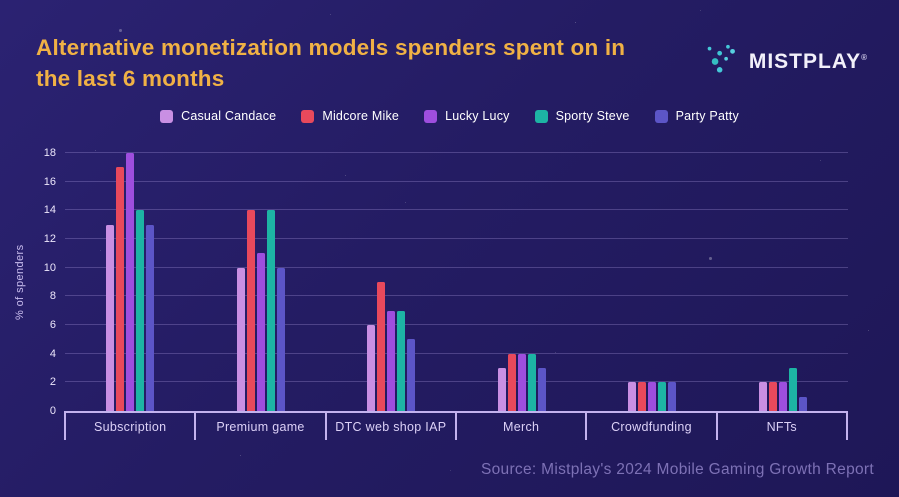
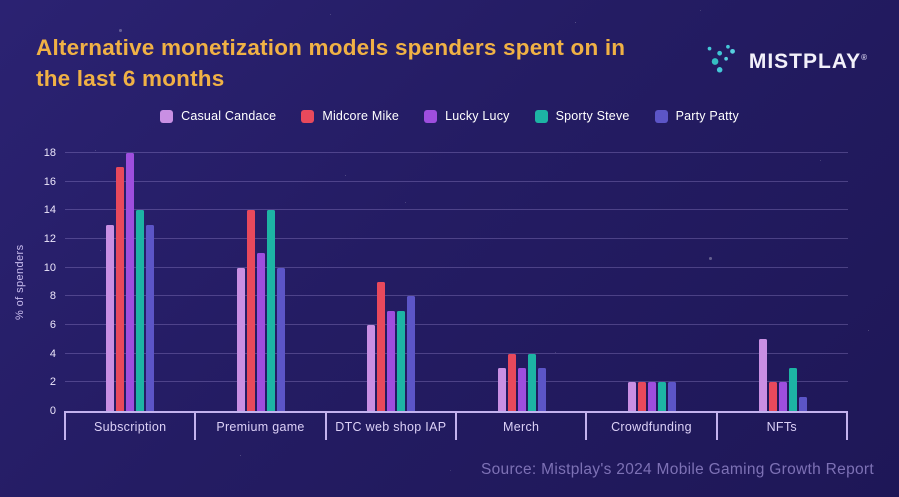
Party Patty/DTC web shop IAP: 5 -> 8
Lucky Lucy/Merch: 4 -> 3
Casual Candace/NFTs: 2 -> 5
